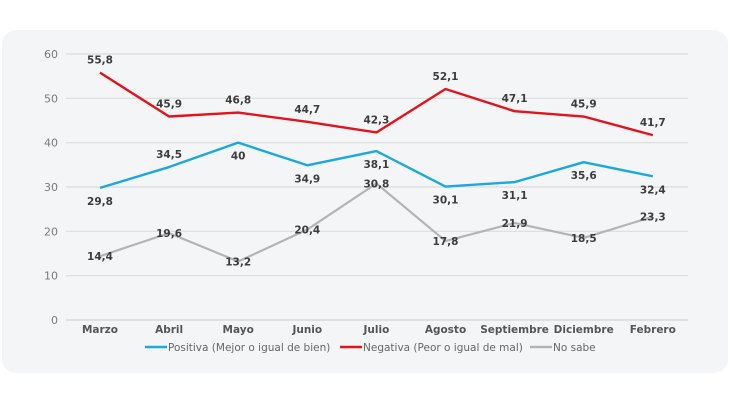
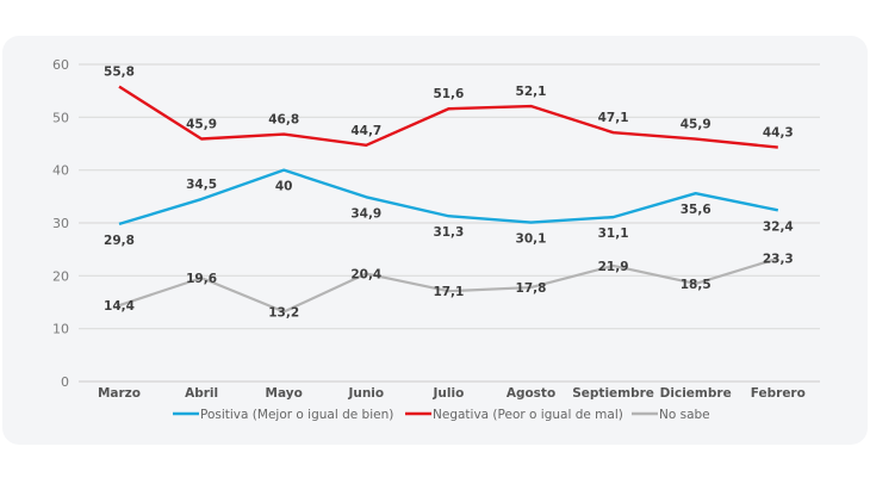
Positiva (Mejor o igual de bien)/Julio: 38,1 -> 31,3
Negativa (Peor o igual de mal)/Julio: 42,3 -> 51,6
No sabe/Julio: 30,8 -> 17,1
Negativa (Peor o igual de mal)/Febrero: 41,7 -> 44,3
